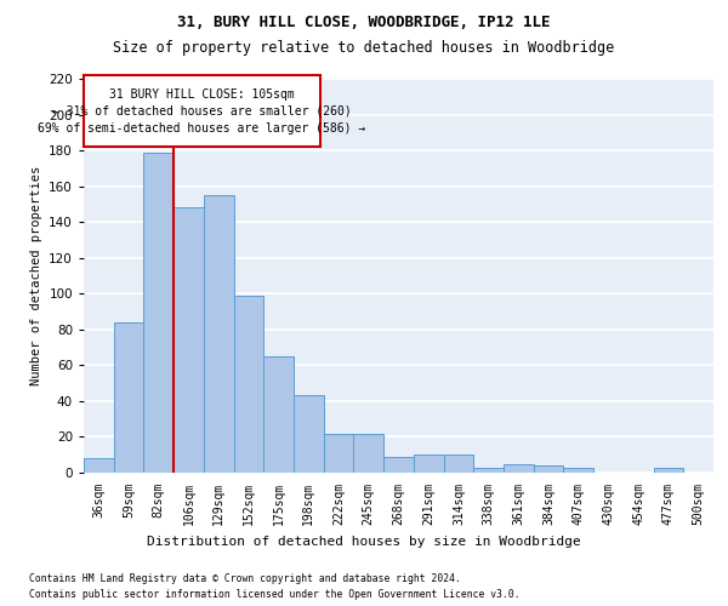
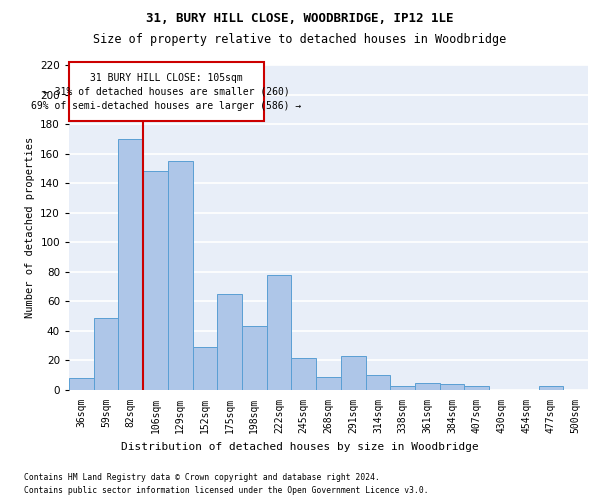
59sqm: 84 -> 49
82sqm: 179 -> 170
152sqm: 99 -> 29
222sqm: 22 -> 78
291sqm: 10 -> 23
